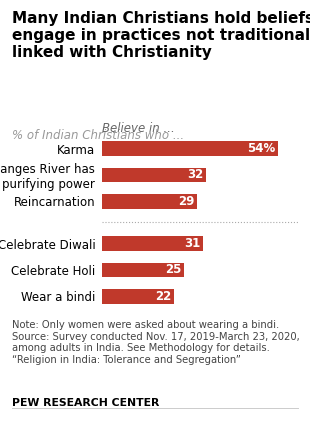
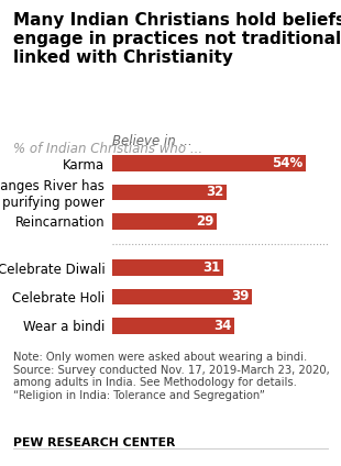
Celebrate Holi: 25 -> 39
Wear a bindi: 22 -> 34
